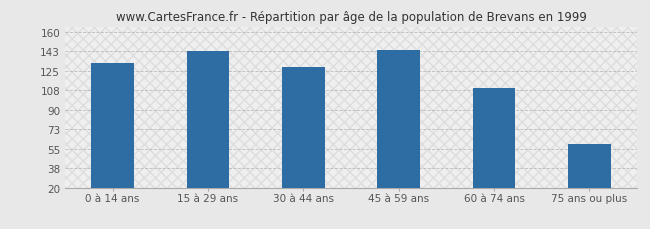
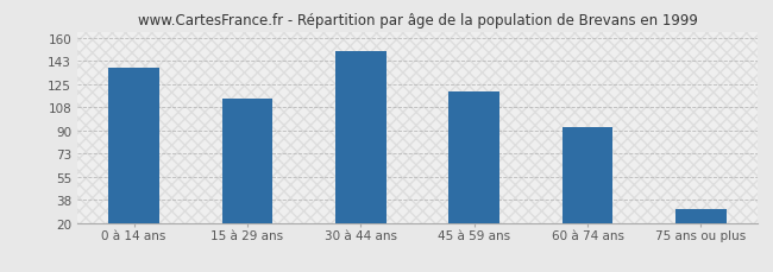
0 à 14 ans: 132 -> 138
15 à 29 ans: 143 -> 114
30 à 44 ans: 129 -> 150
45 à 59 ans: 144 -> 120
60 à 74 ans: 110 -> 93
75 ans ou plus: 59 -> 30
